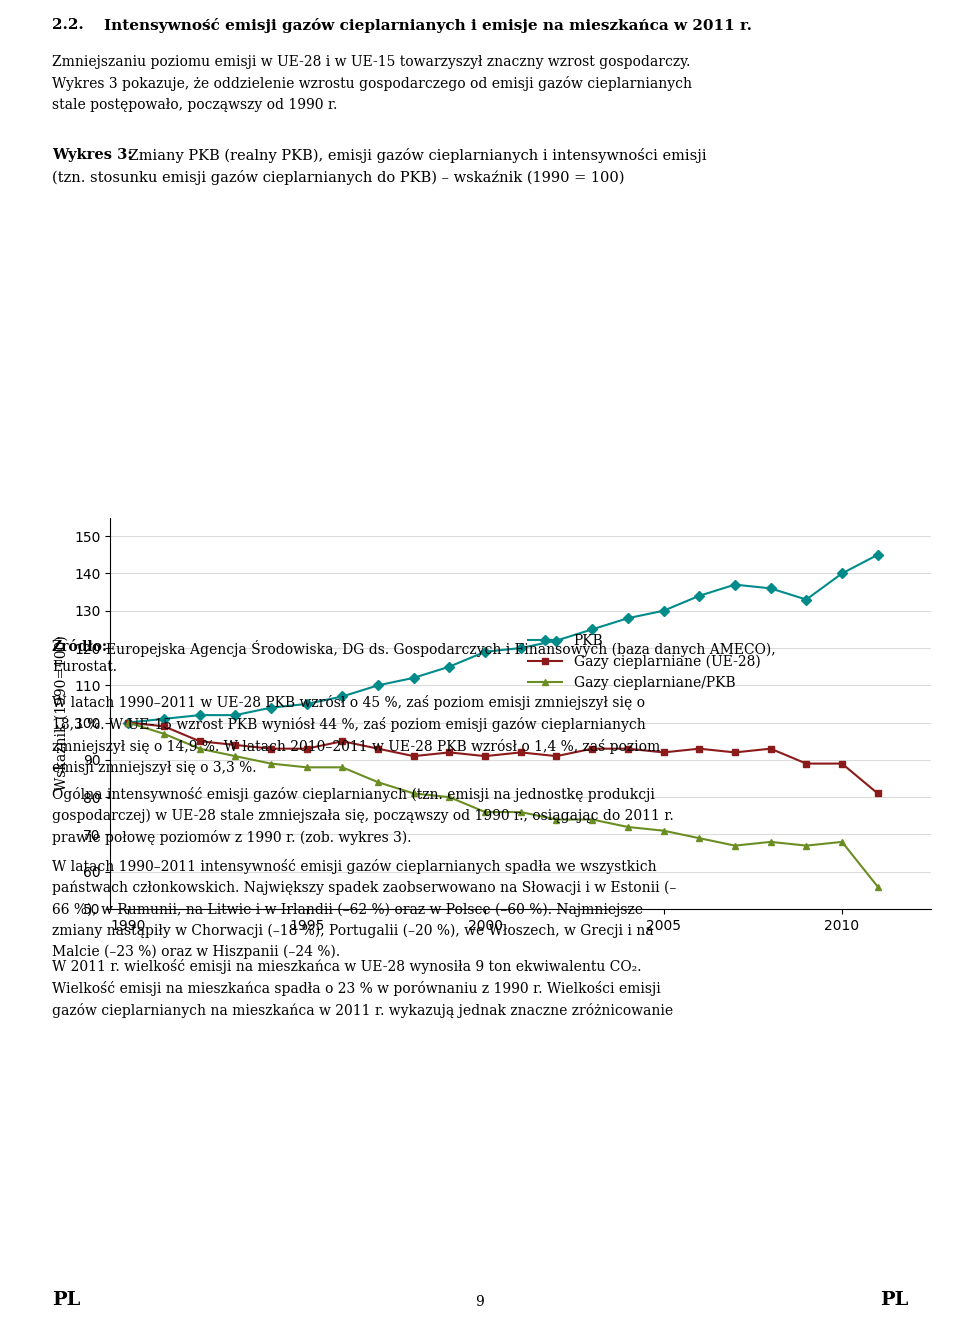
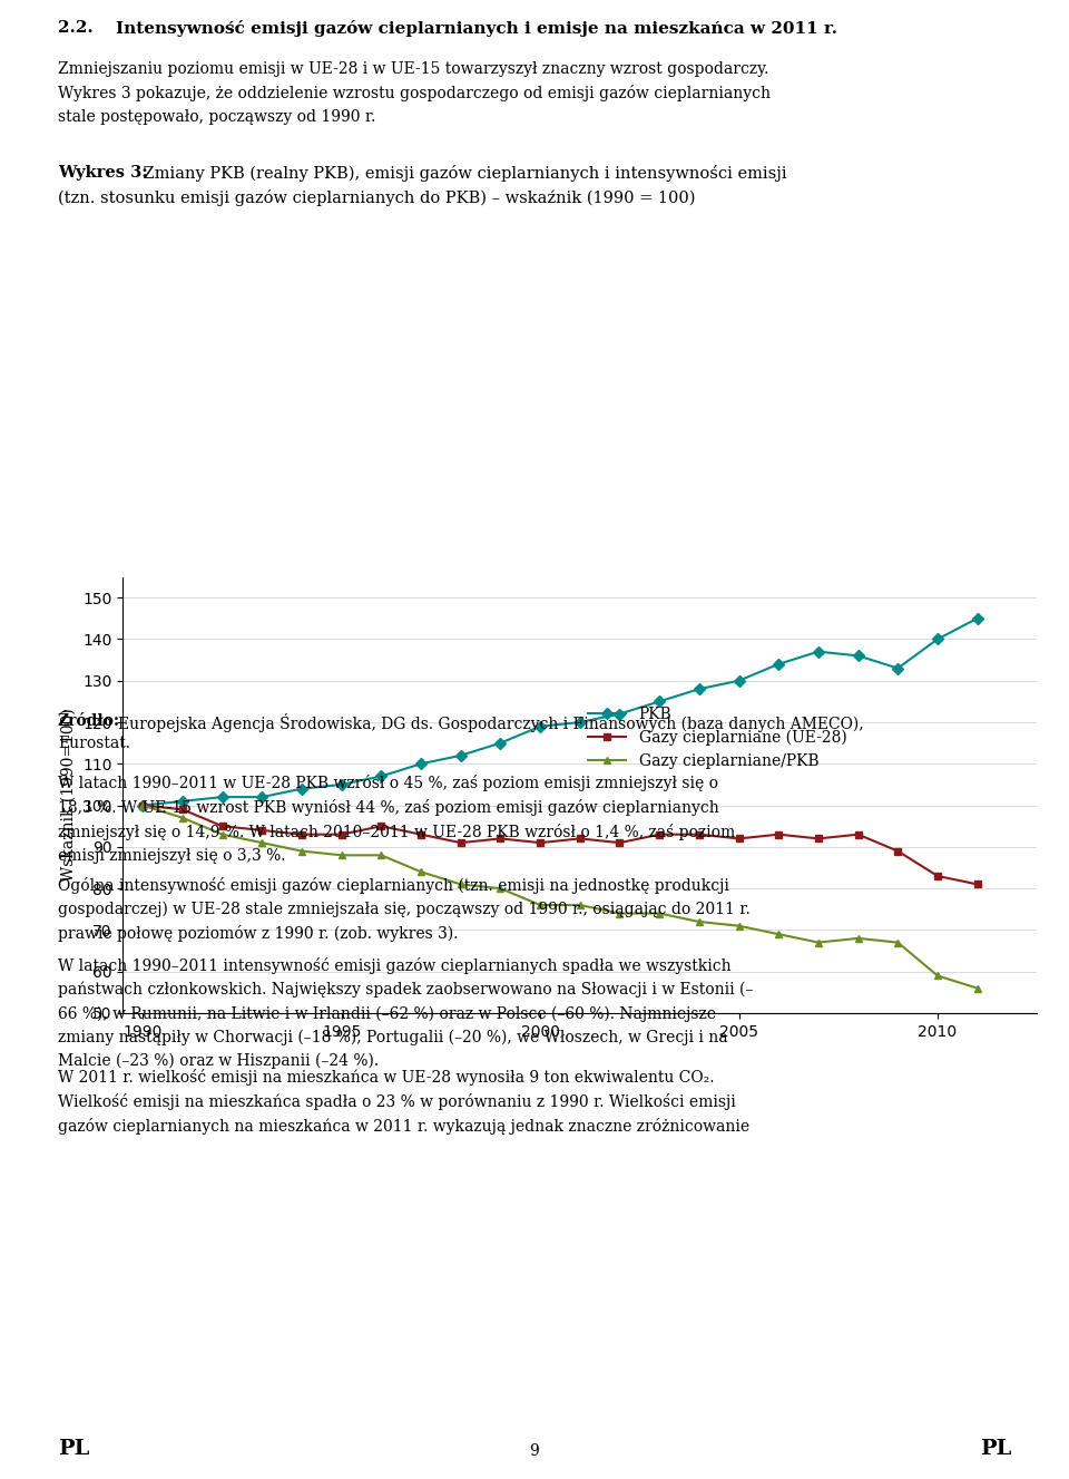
Gazy cieplarniane (UE-28)/2010: 89 -> 83
Gazy cieplarniane/PKB/2010: 68 -> 59
